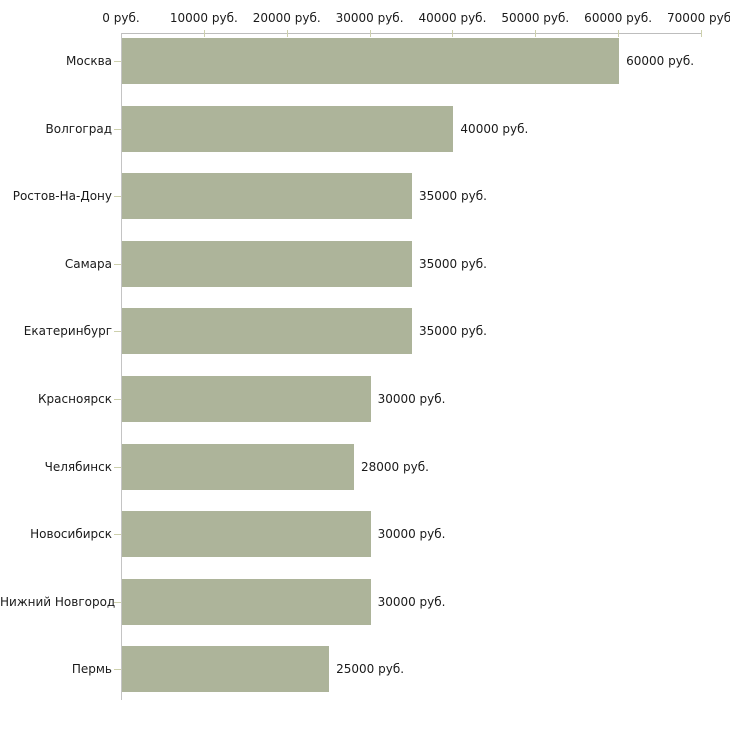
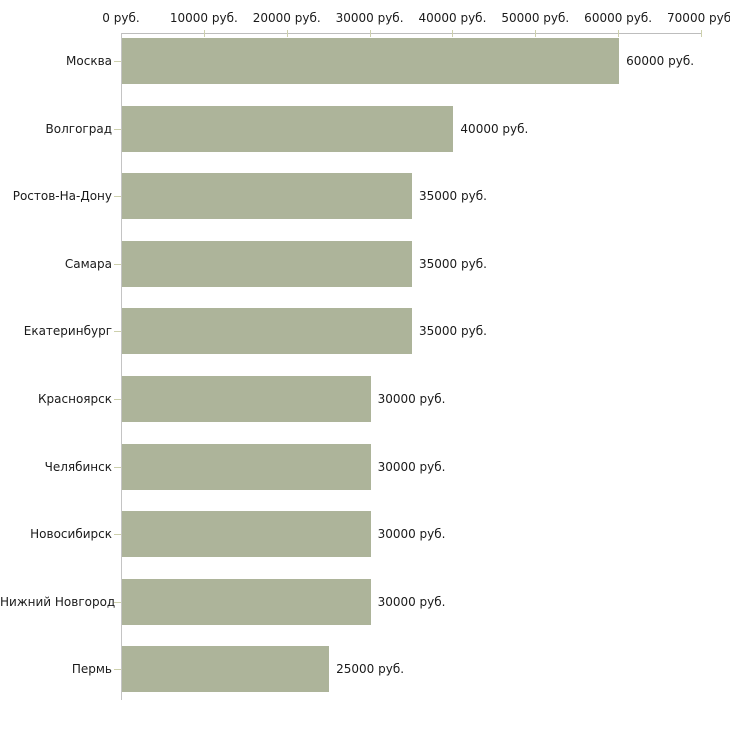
Челябинск: 28000 -> 30000
